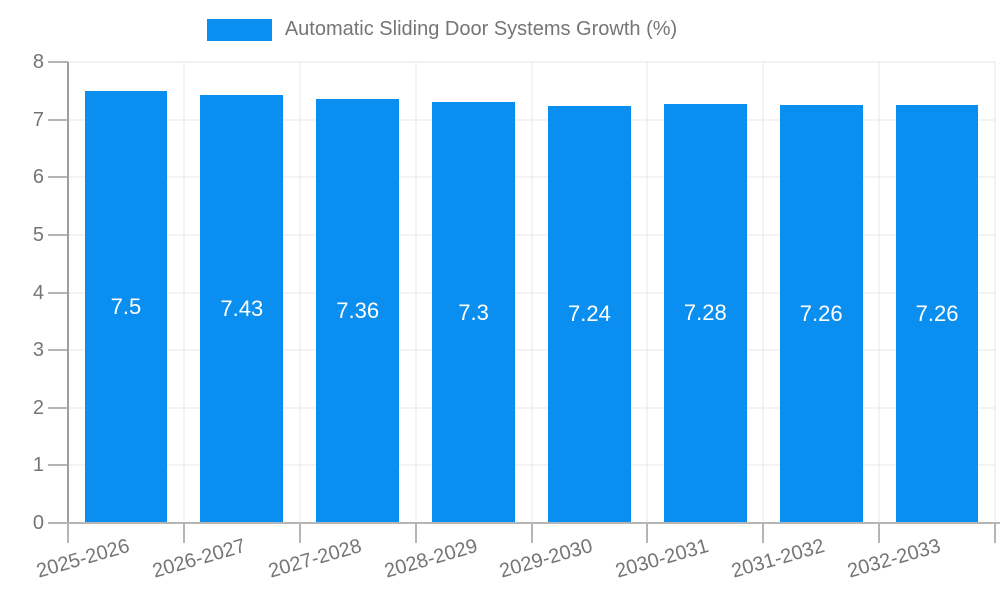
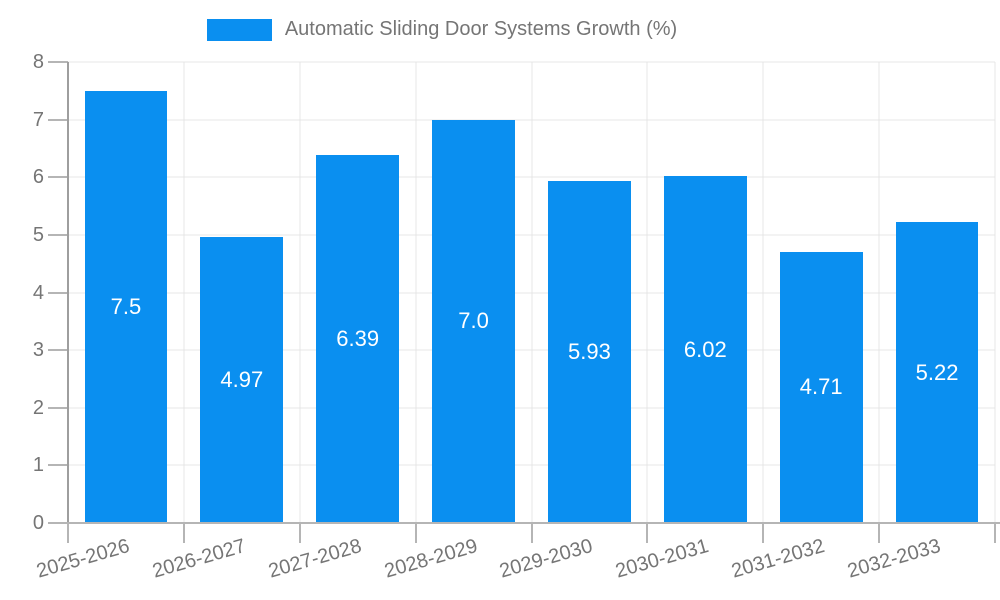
2026-2027: 7.43 -> 4.97
2027-2028: 7.36 -> 6.39
2028-2029: 7.3 -> 7.0
2029-2030: 7.24 -> 5.93
2030-2031: 7.28 -> 6.02
2031-2032: 7.26 -> 4.71
2032-2033: 7.26 -> 5.22
